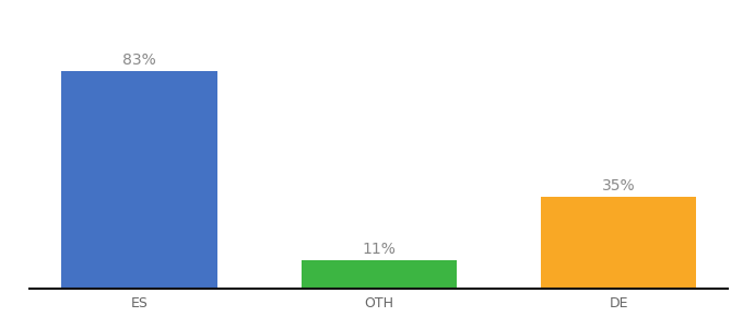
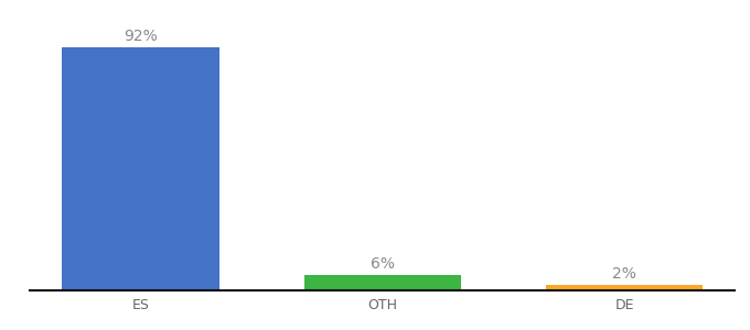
ES: 83% -> 92%
OTH: 11% -> 6%
DE: 35% -> 2%
